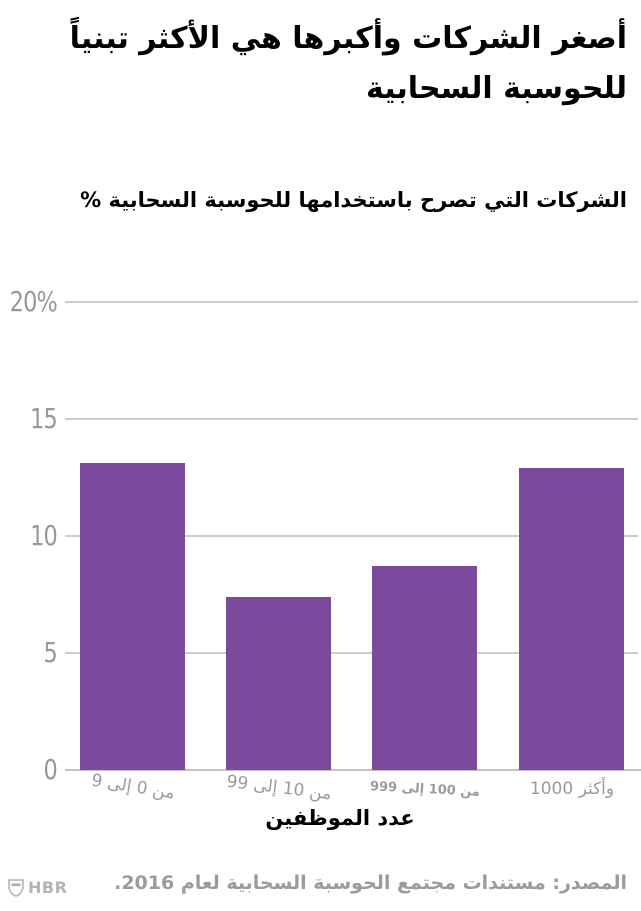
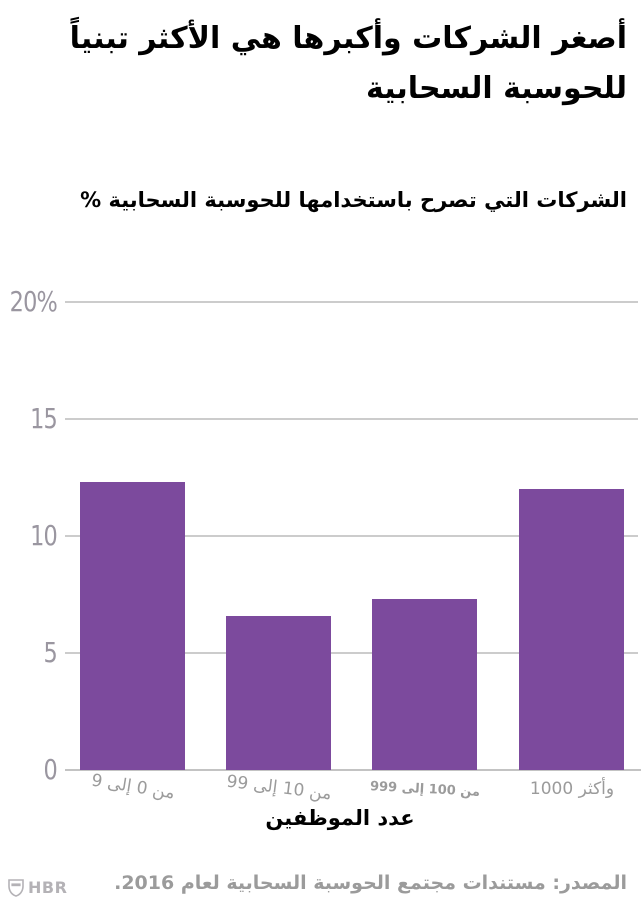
من 0 إلى 9: 13.1% -> 12.3%
من 10 إلى 99: 7.4% -> 6.6%
من 100 إلى 999: 8.7% -> 7.3%
1000 وأكثر: 12.9% -> 12.0%
